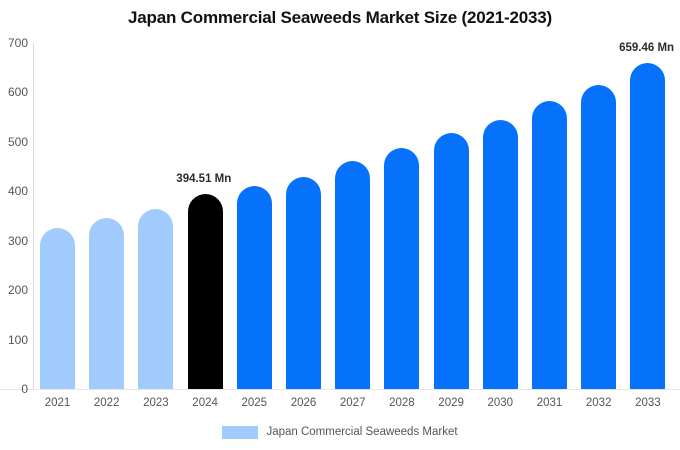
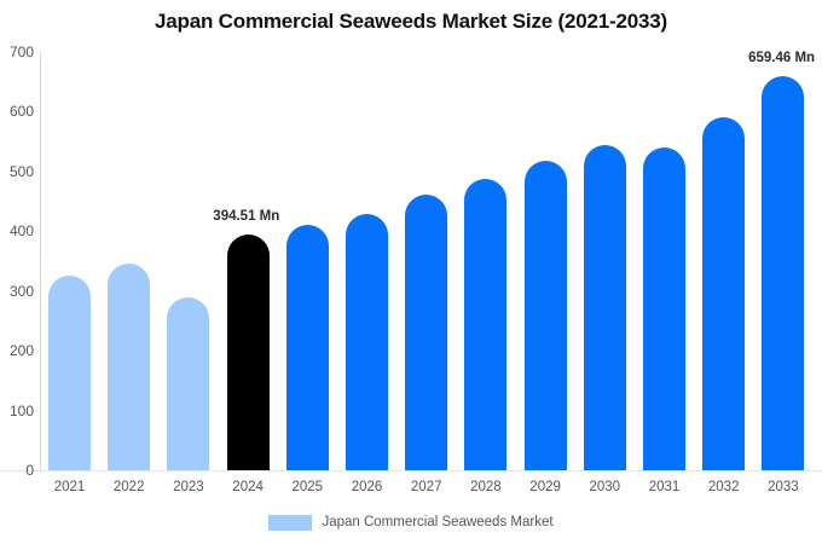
2023: 360 -> 290
2031: 580 -> 540
2032: 620 -> 590
